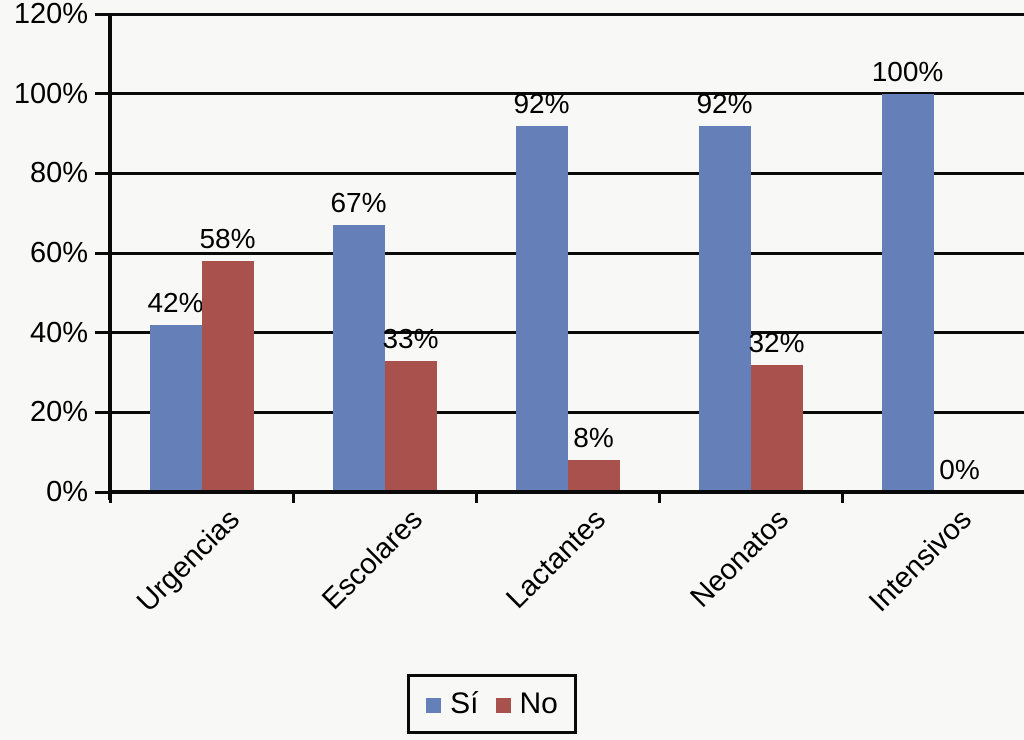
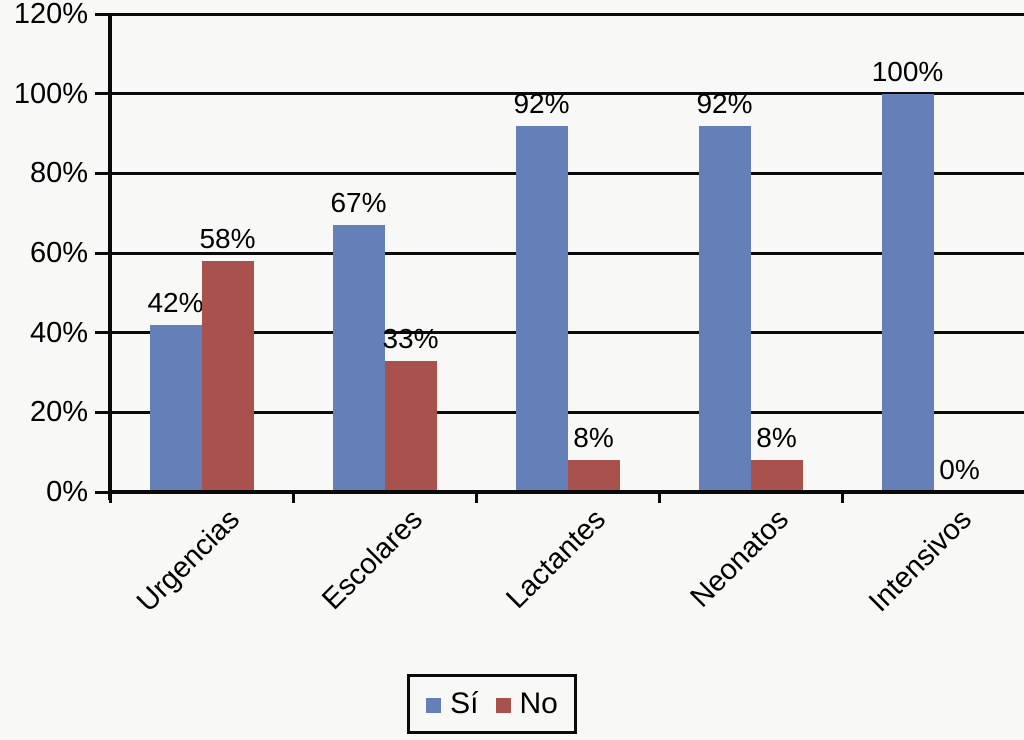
No/Neonatos: 32% -> 8%
